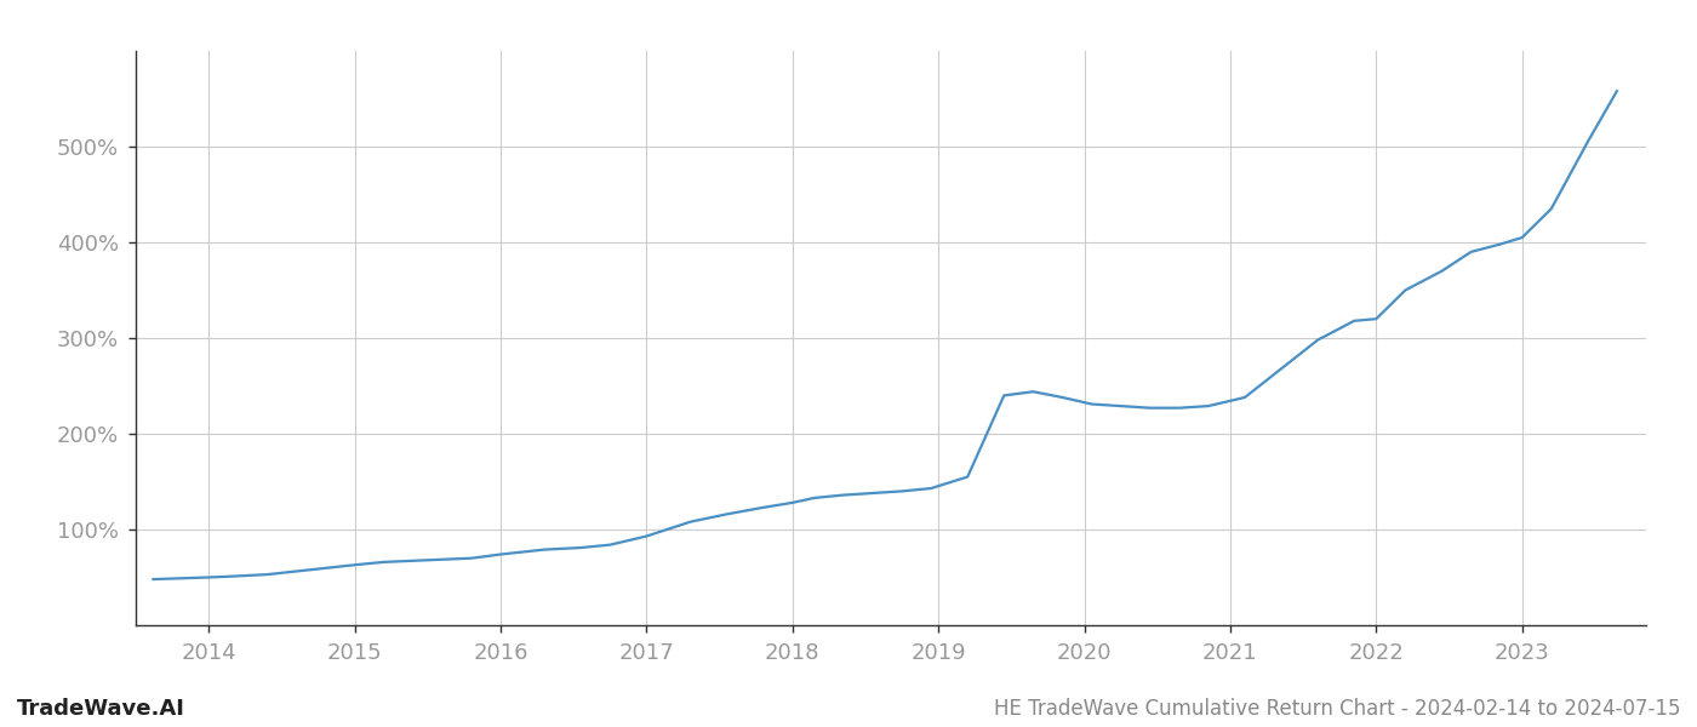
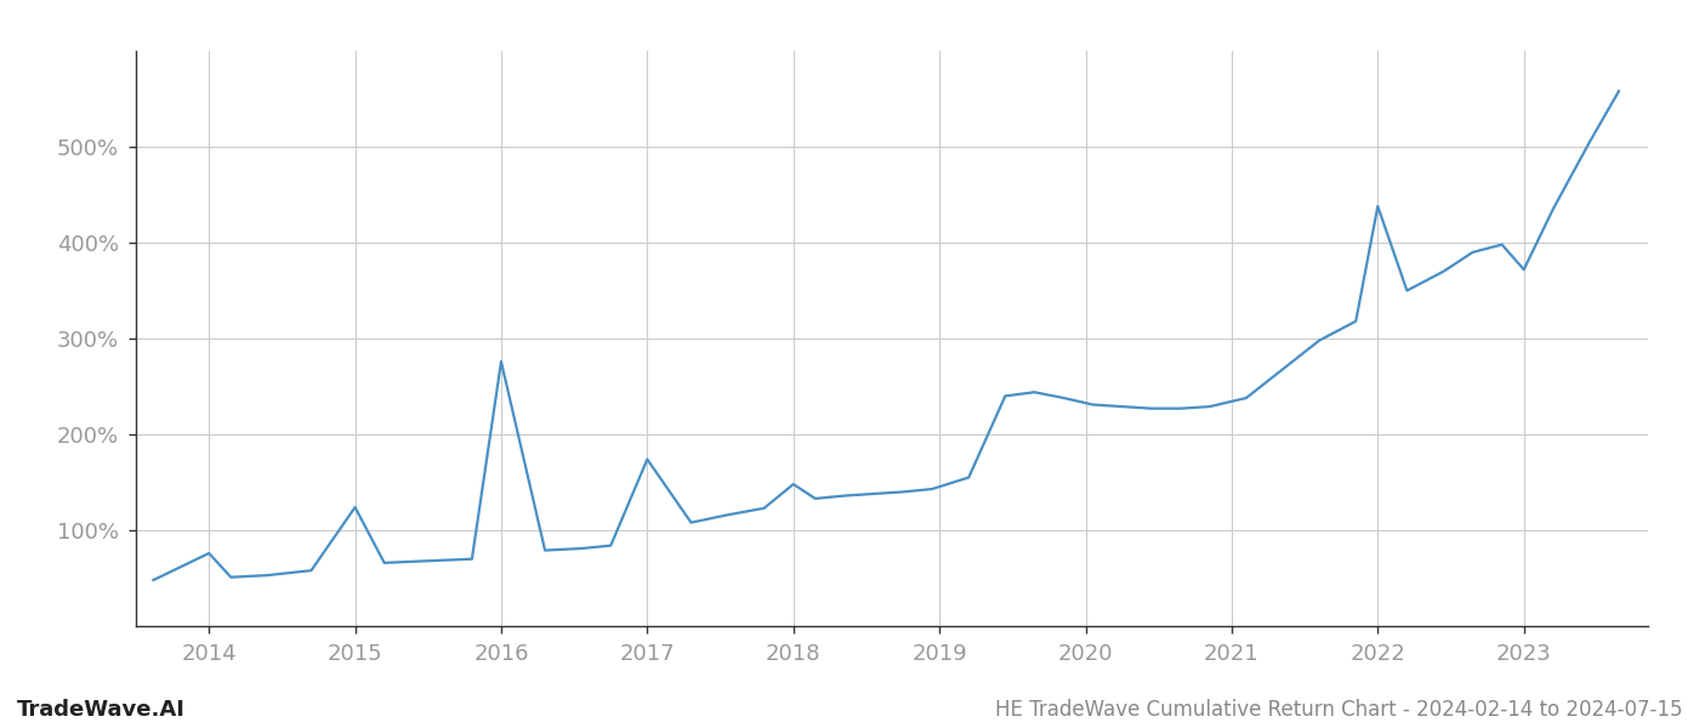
2014: 50% -> 76%
2015: 63% -> 124%
2016: 74% -> 276%
2017: 93% -> 174%
2018: 128% -> 148%
2022: 320% -> 438%
2023: 405% -> 372%
